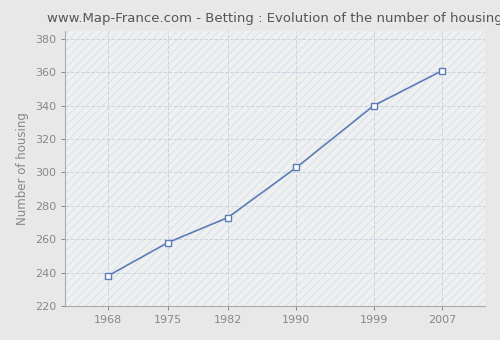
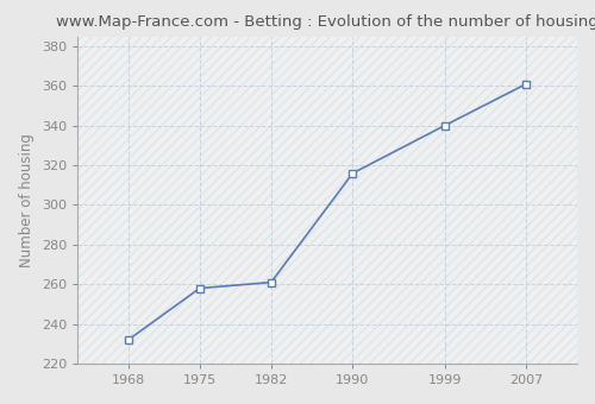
1968: 238 -> 232
1982: 273 -> 261
1990: 303 -> 316
